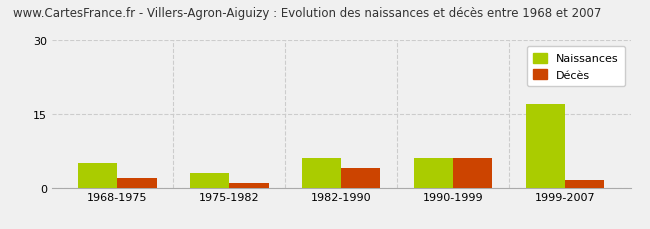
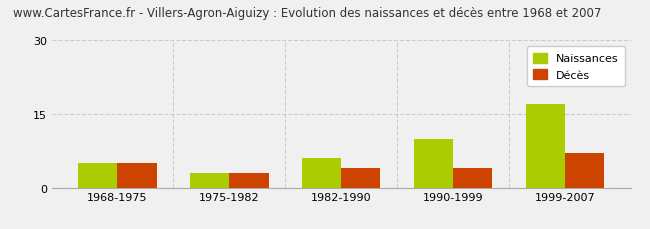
Décès/1968-1975: 2.0 -> 5.0
Décès/1975-1982: 1.0 -> 3.0
Naissances/1990-1999: 6 -> 10
Décès/1990-1999: 6.0 -> 4.0
Décès/1999-2007: 1.5 -> 7.0
